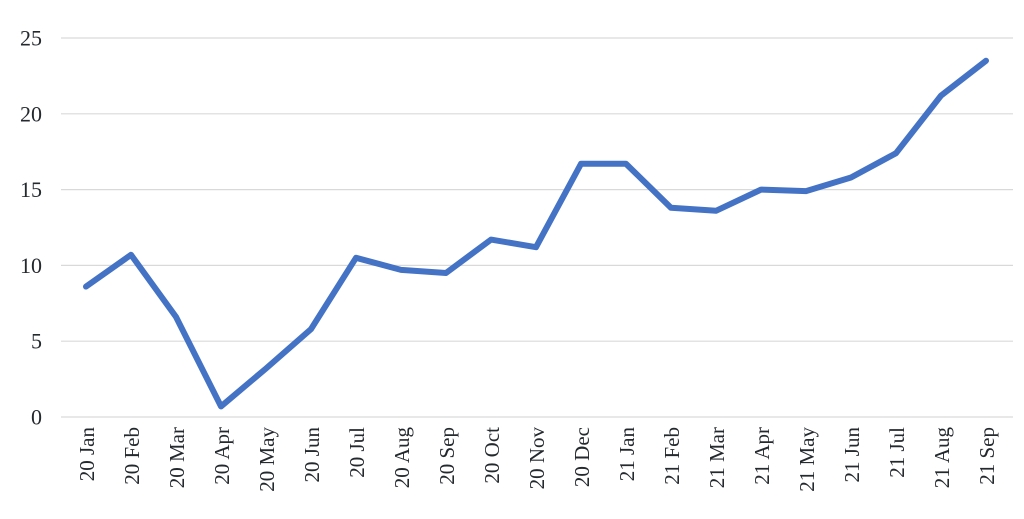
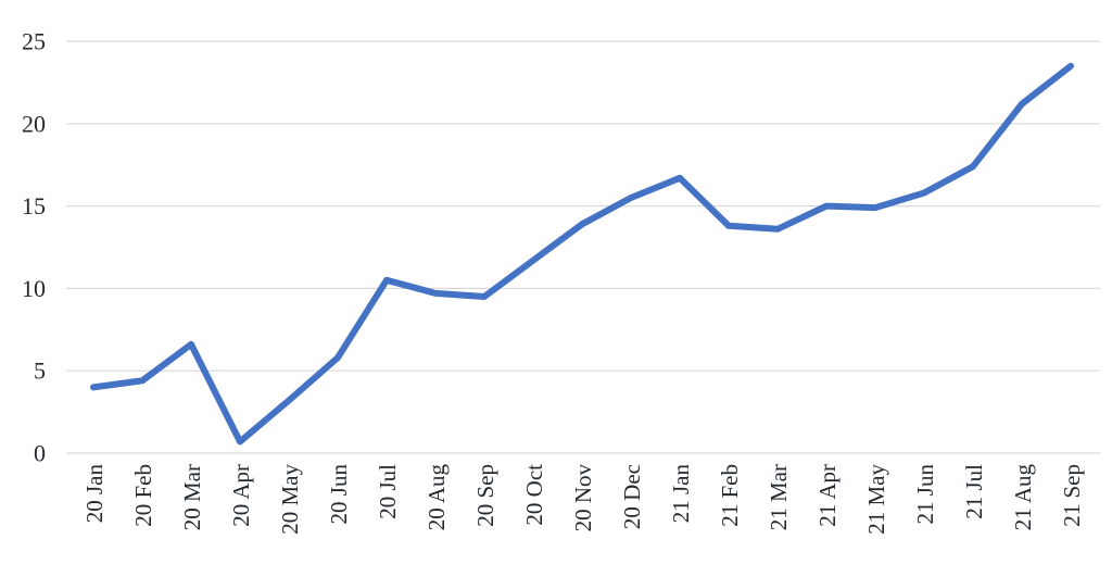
20 Jan: 8.6 -> 4.0
20 Feb: 10.7 -> 4.4
20 Nov: 11.2 -> 13.9
20 Dec: 16.7 -> 15.5
